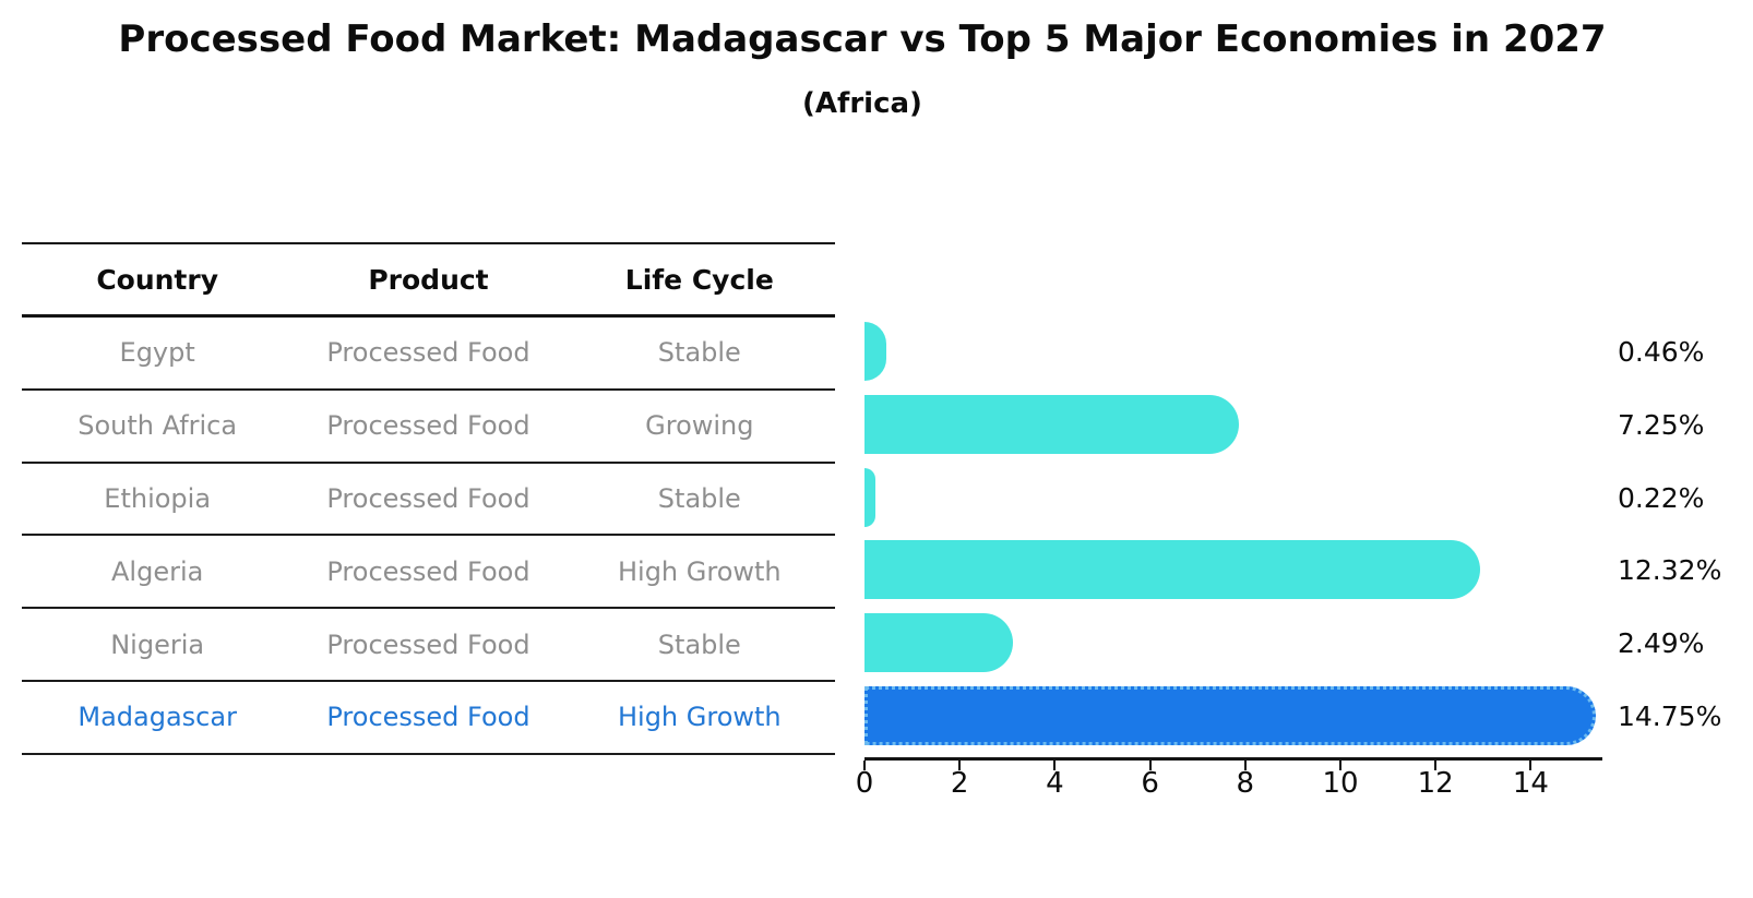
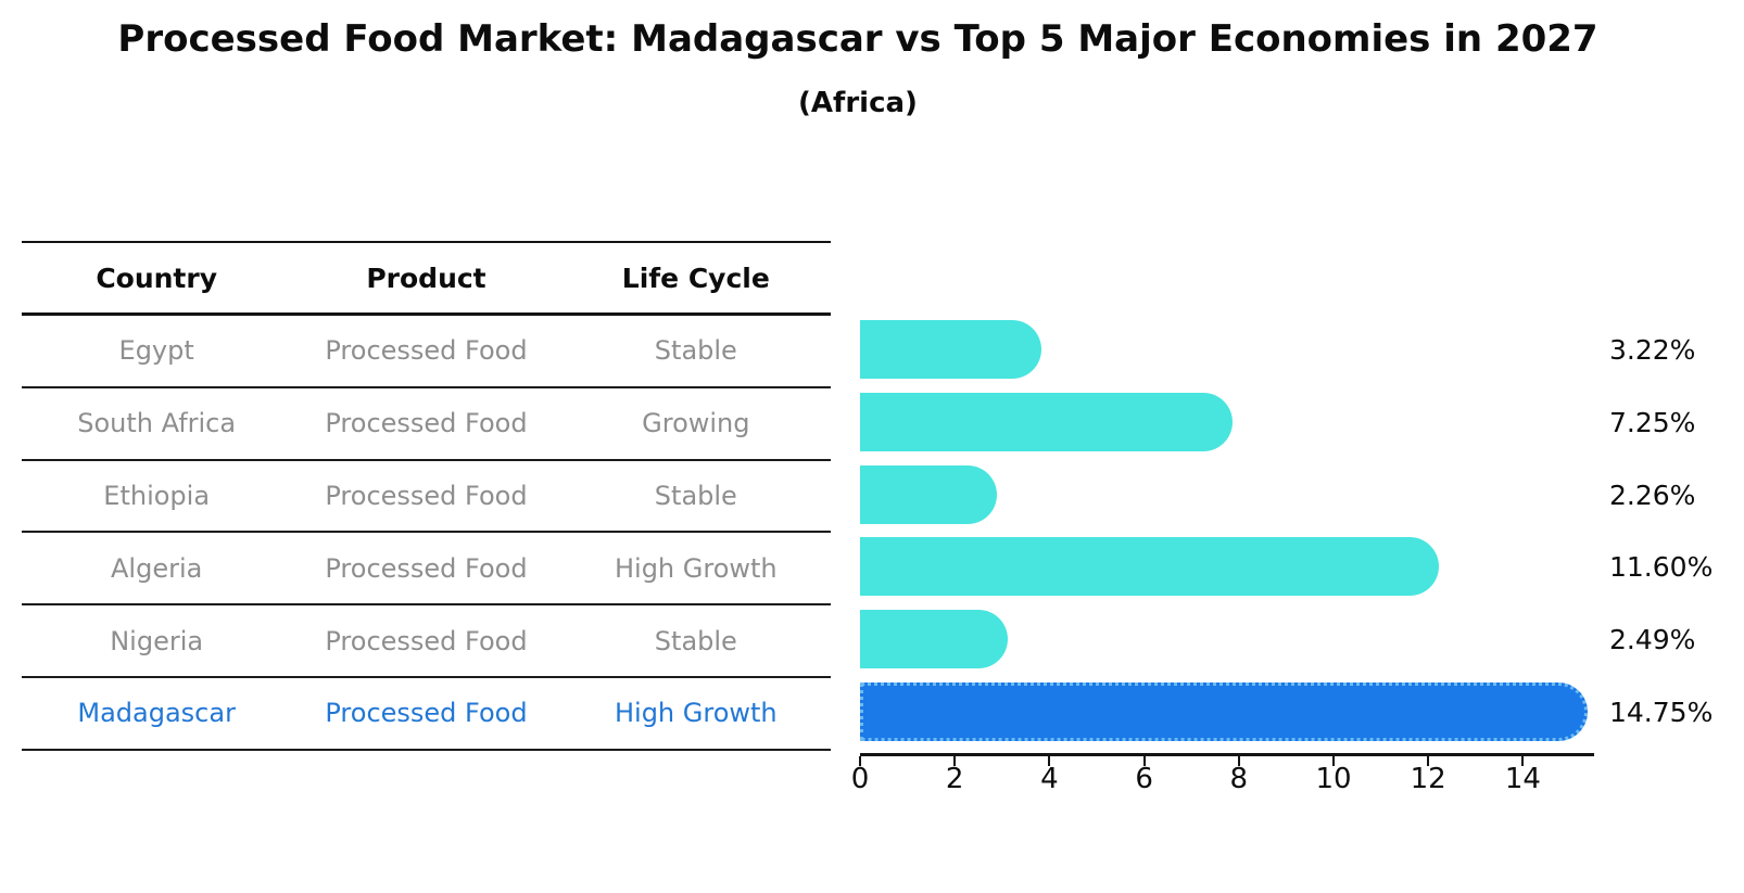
Egypt: 0.46% -> 3.22%
Ethiopia: 0.22% -> 2.26%
Algeria: 12.32% -> 11.60%
